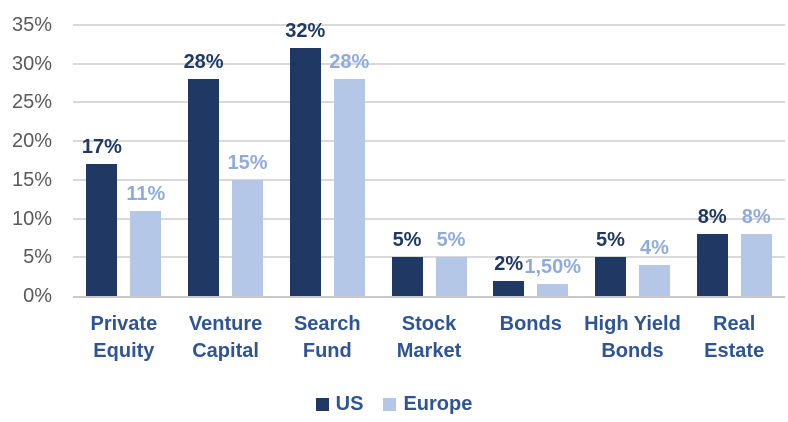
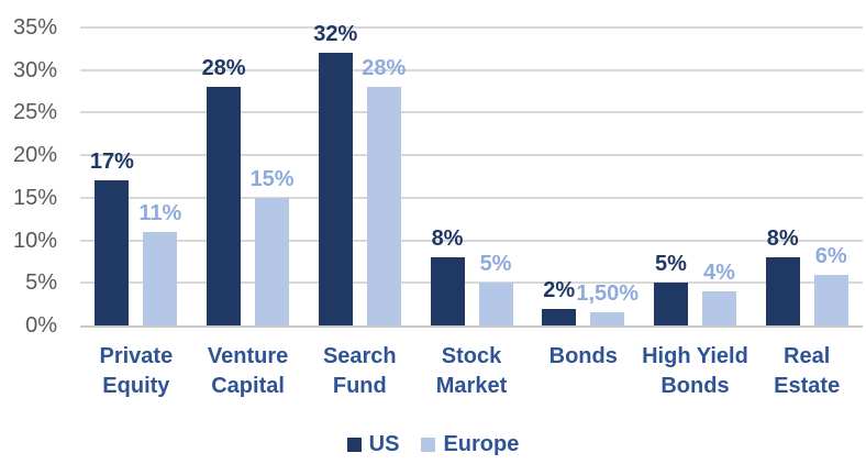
US/Stock Market: 5% -> 8%
Europe/Real Estate: 8% -> 6%
